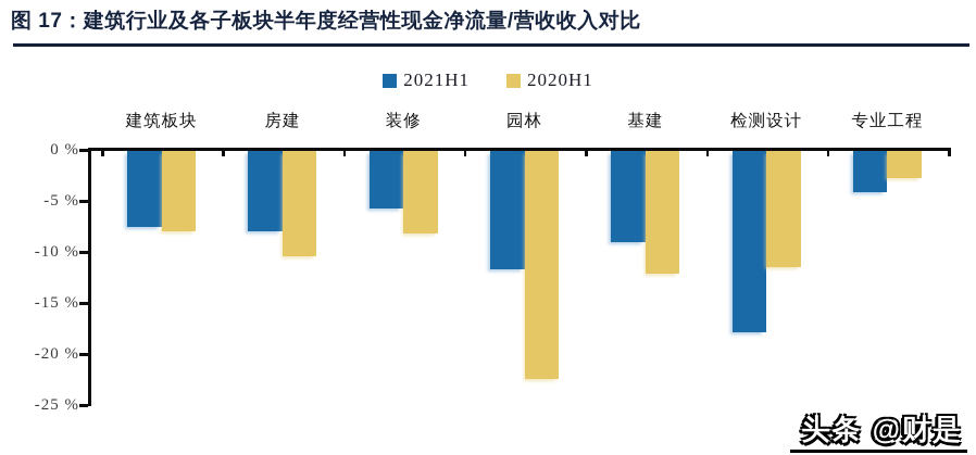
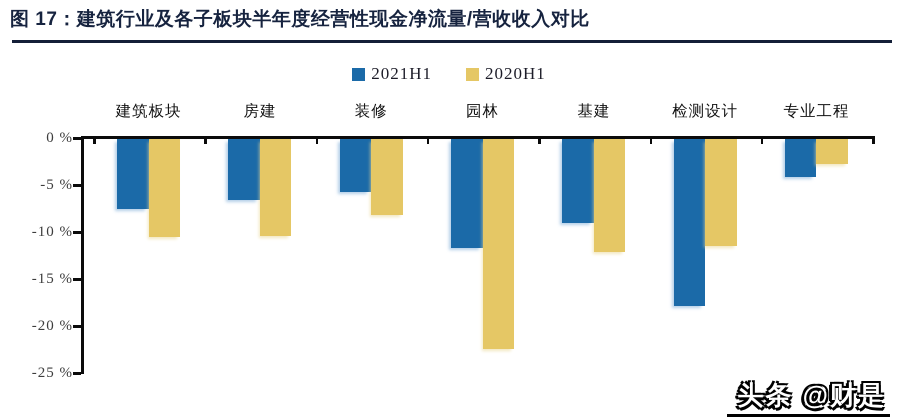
2020H1/建筑板块: -8% -> -10%
2021H1/房建: -8% -> -7%
